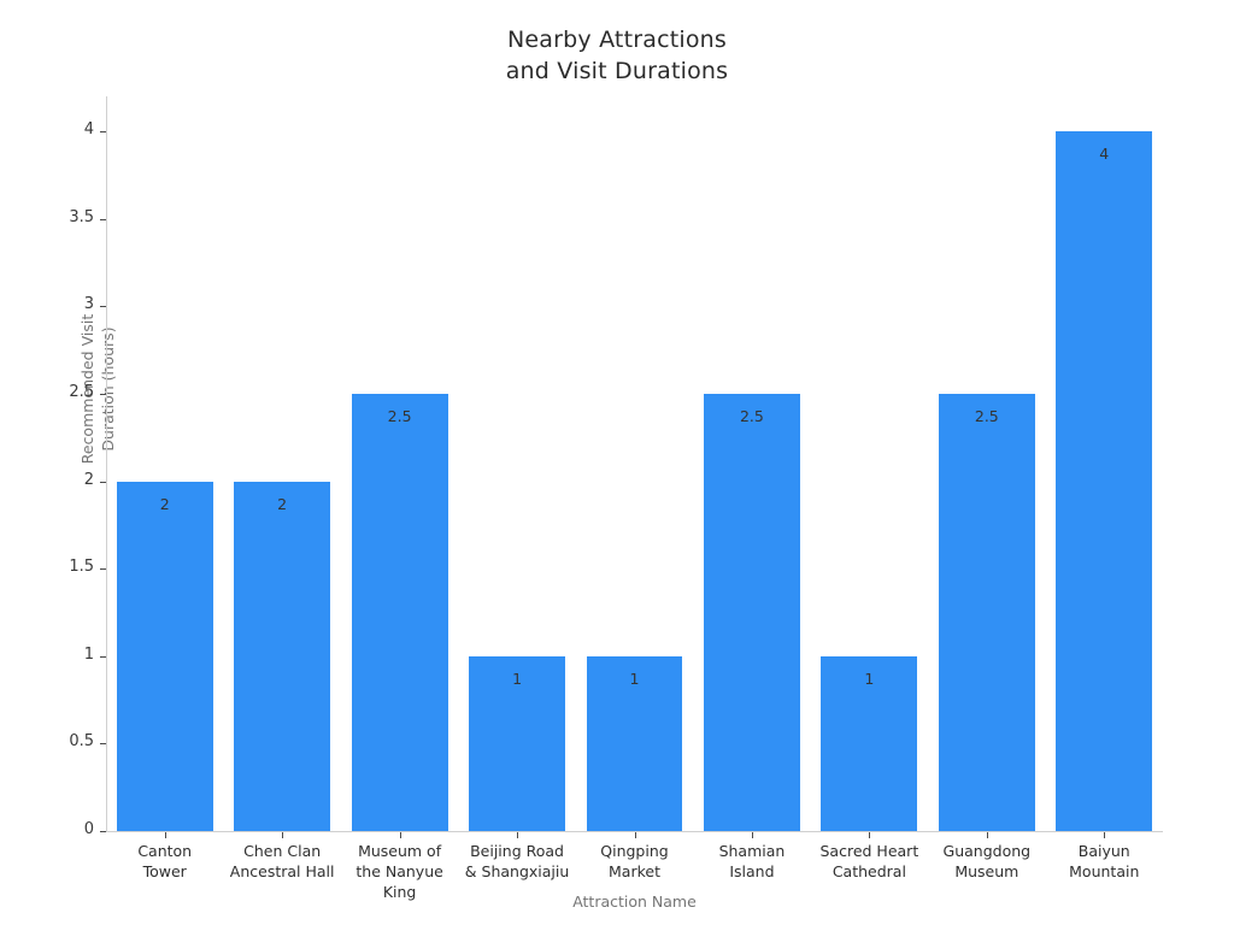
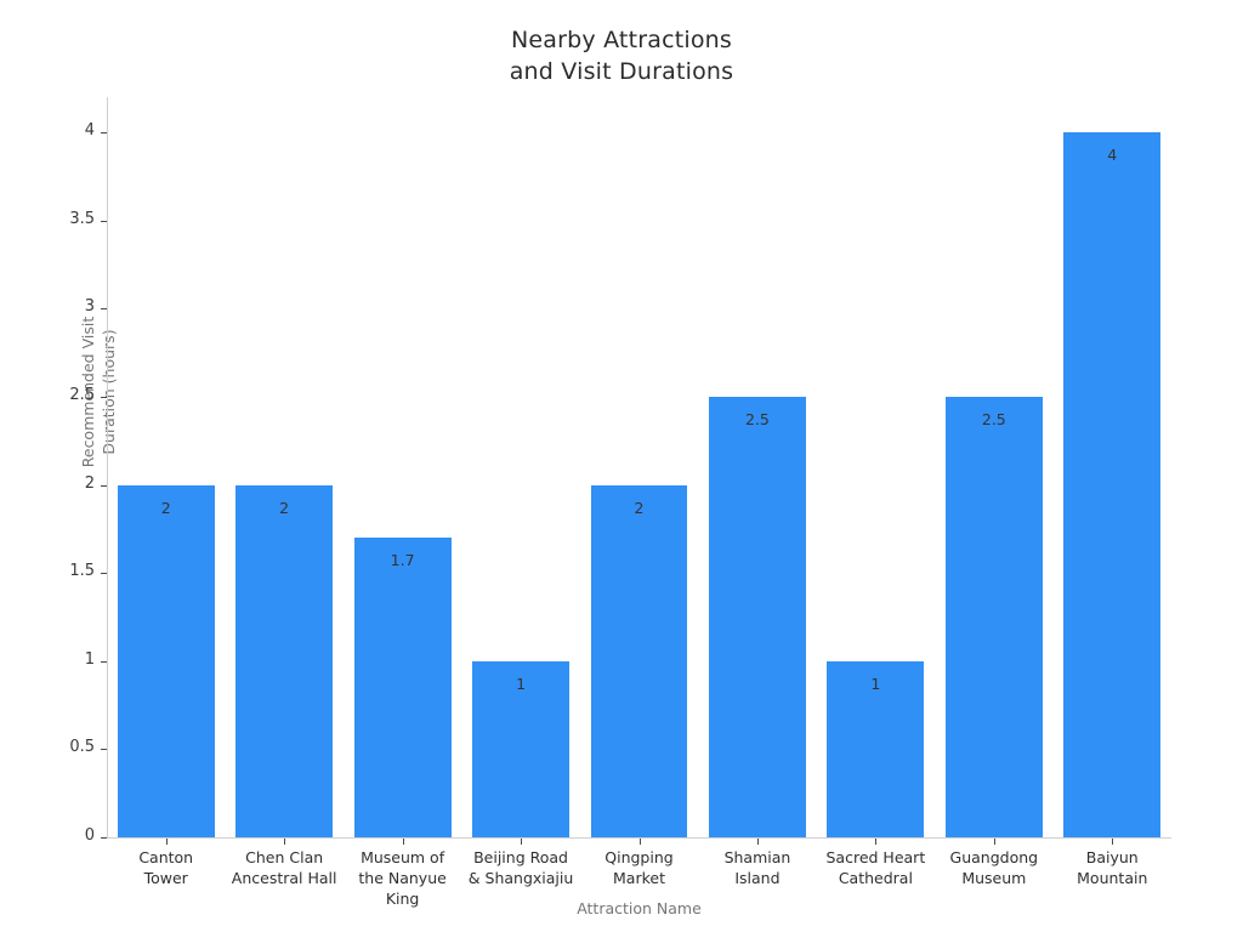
Museum of the Nanyue King: 2.5 -> 1.7
Qingping Market: 1 -> 2
